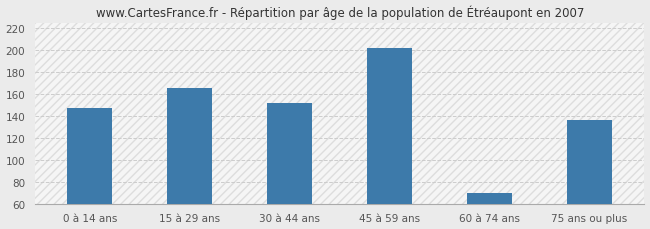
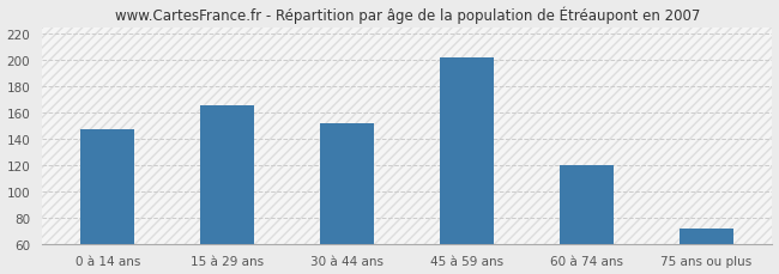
60 à 74 ans: 70 -> 120
75 ans ou plus: 136 -> 72
